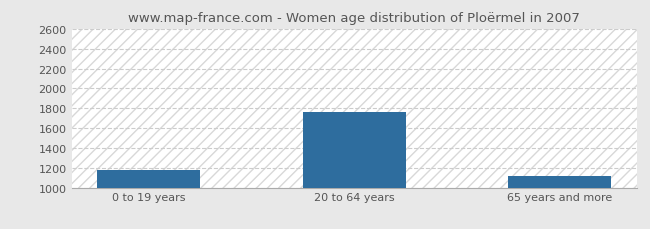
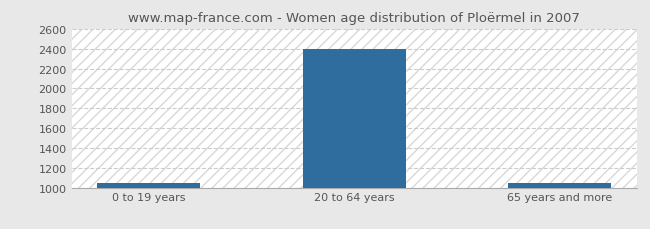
0 to 19 years: 1180 -> 1050
20 to 64 years: 1760 -> 2400
65 years and more: 1120 -> 1040
